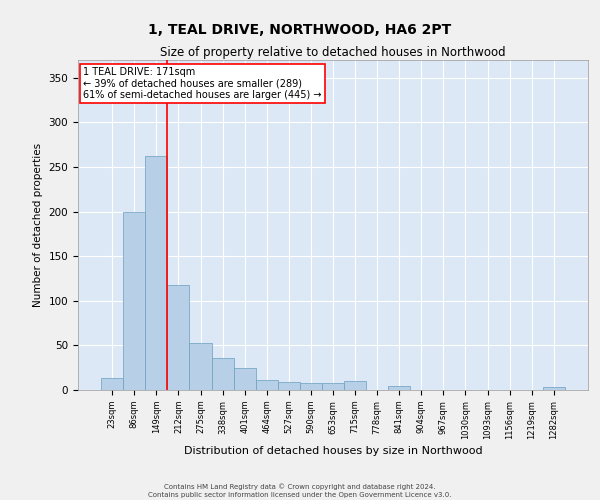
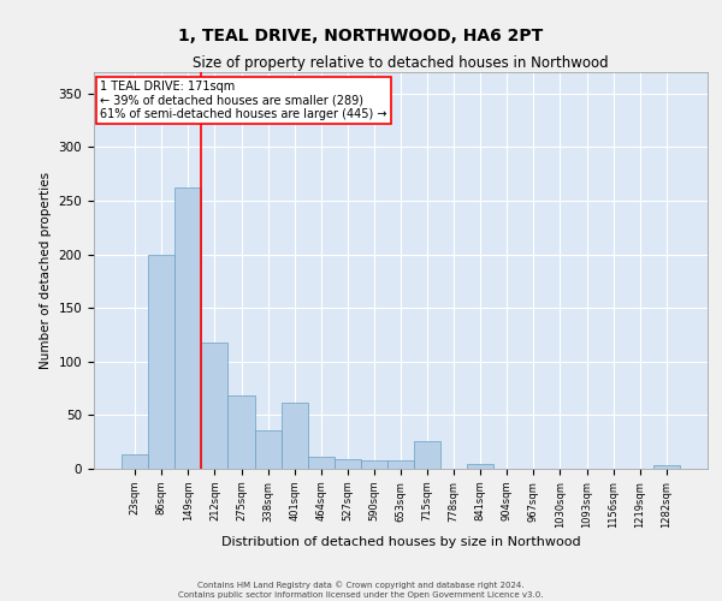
275sqm: 53 -> 68
401sqm: 25 -> 62
715sqm: 10 -> 26
